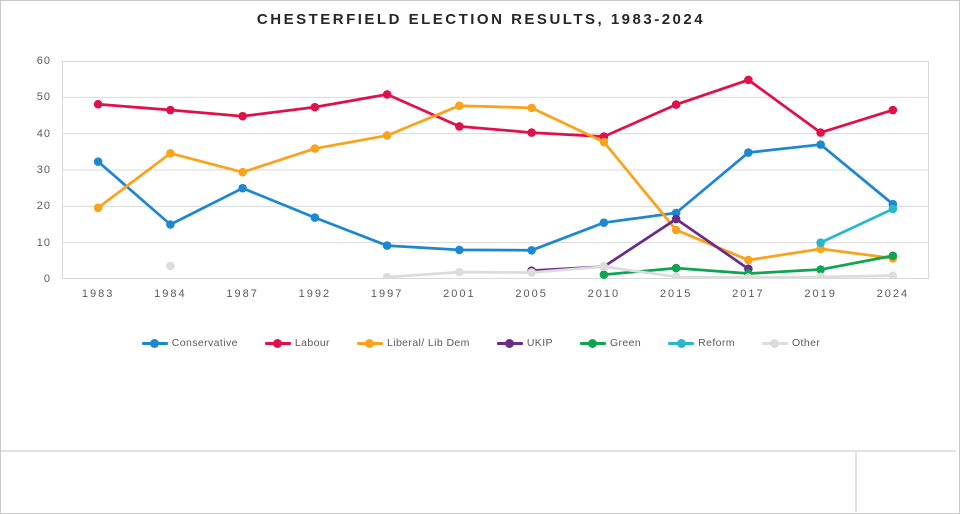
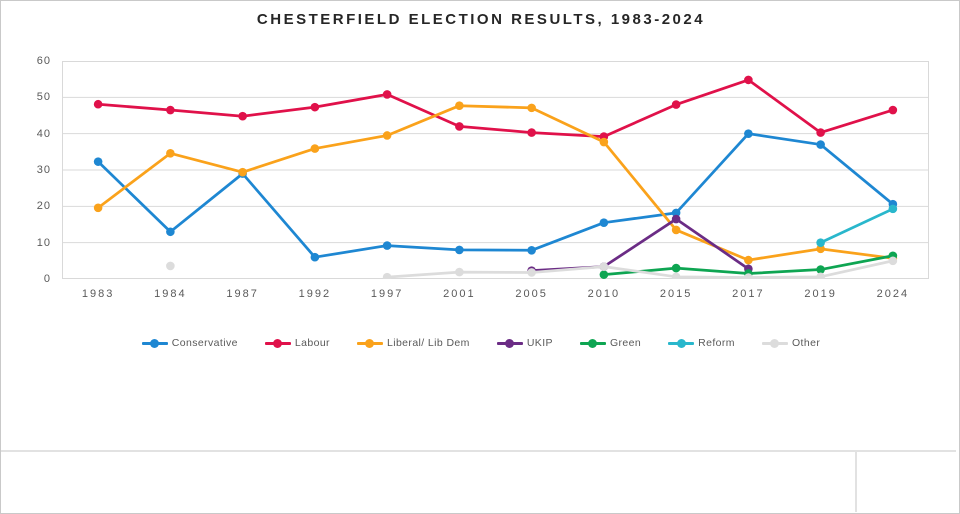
Conservative/1984: 15 -> 13
Conservative/1987: 25 -> 29
Conservative/1992: 17 -> 6
Conservative/2017: 35 -> 40
Other/2024: 1 -> 5
